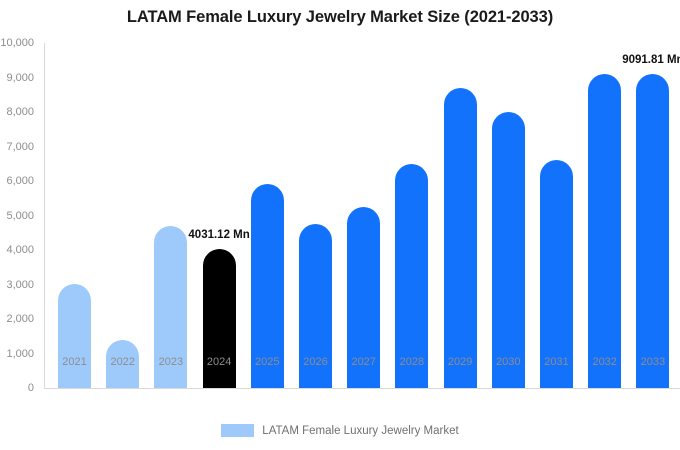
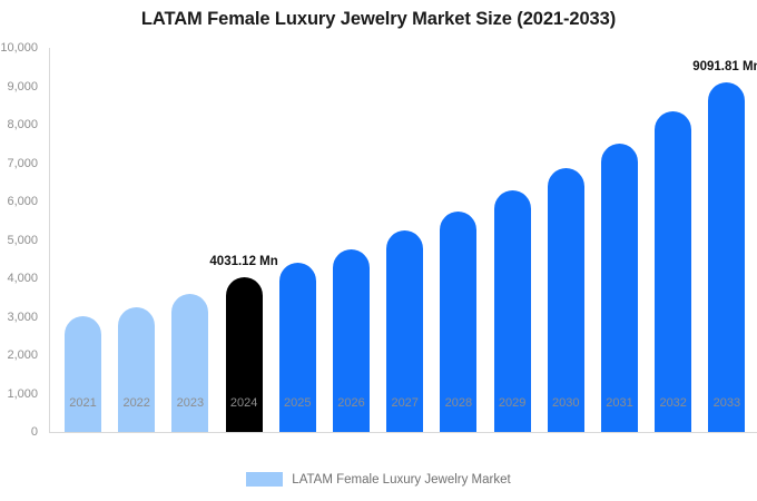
2022: 1400 -> 3300
2023: 4700 -> 3600
2025: 5900 -> 4400
2028: 6500 -> 5700
2029: 8700 -> 6300
2030: 8000 -> 6900
2031: 6600 -> 7500
2032: 9100 -> 8400
